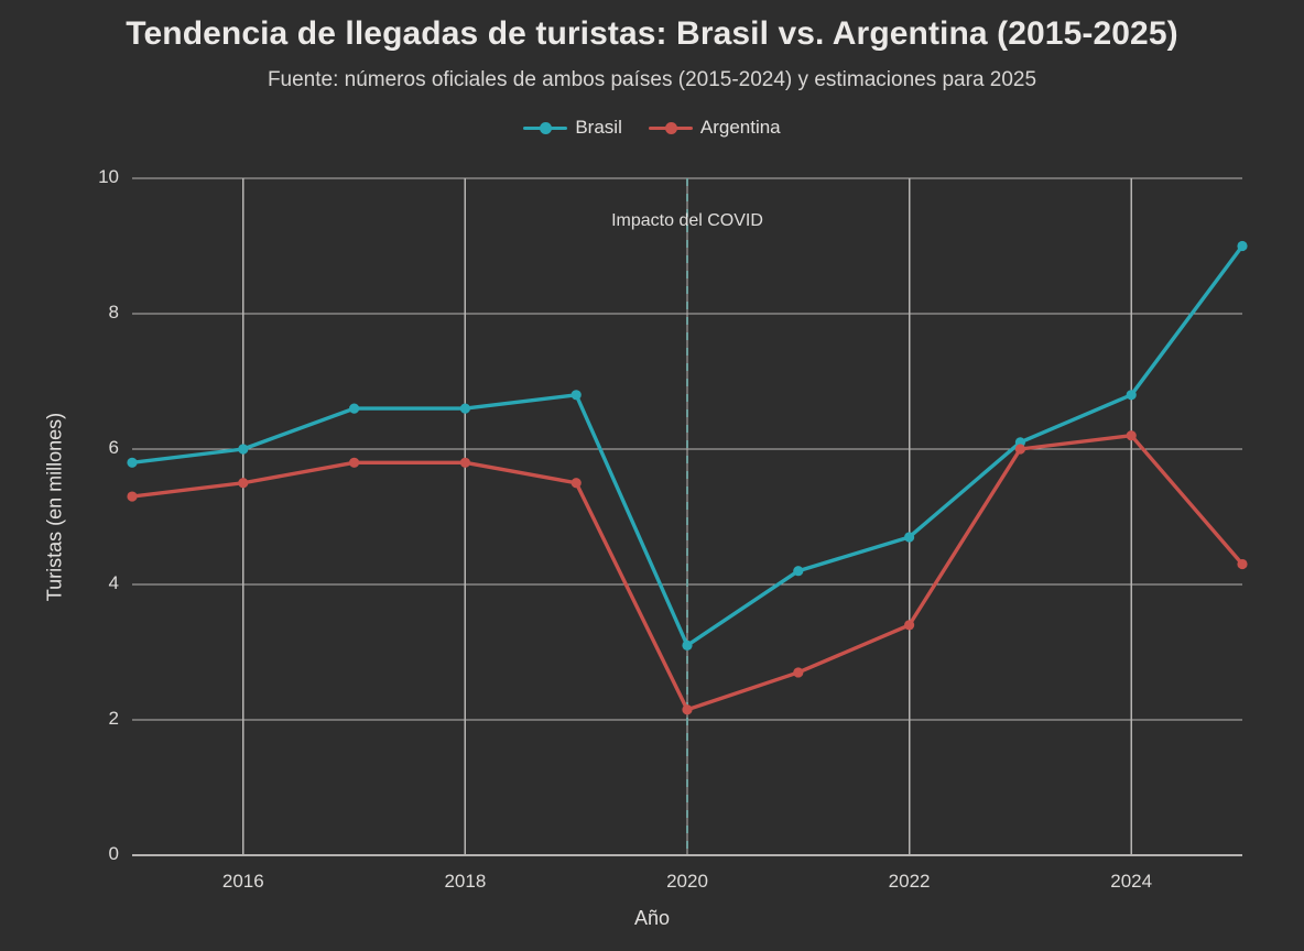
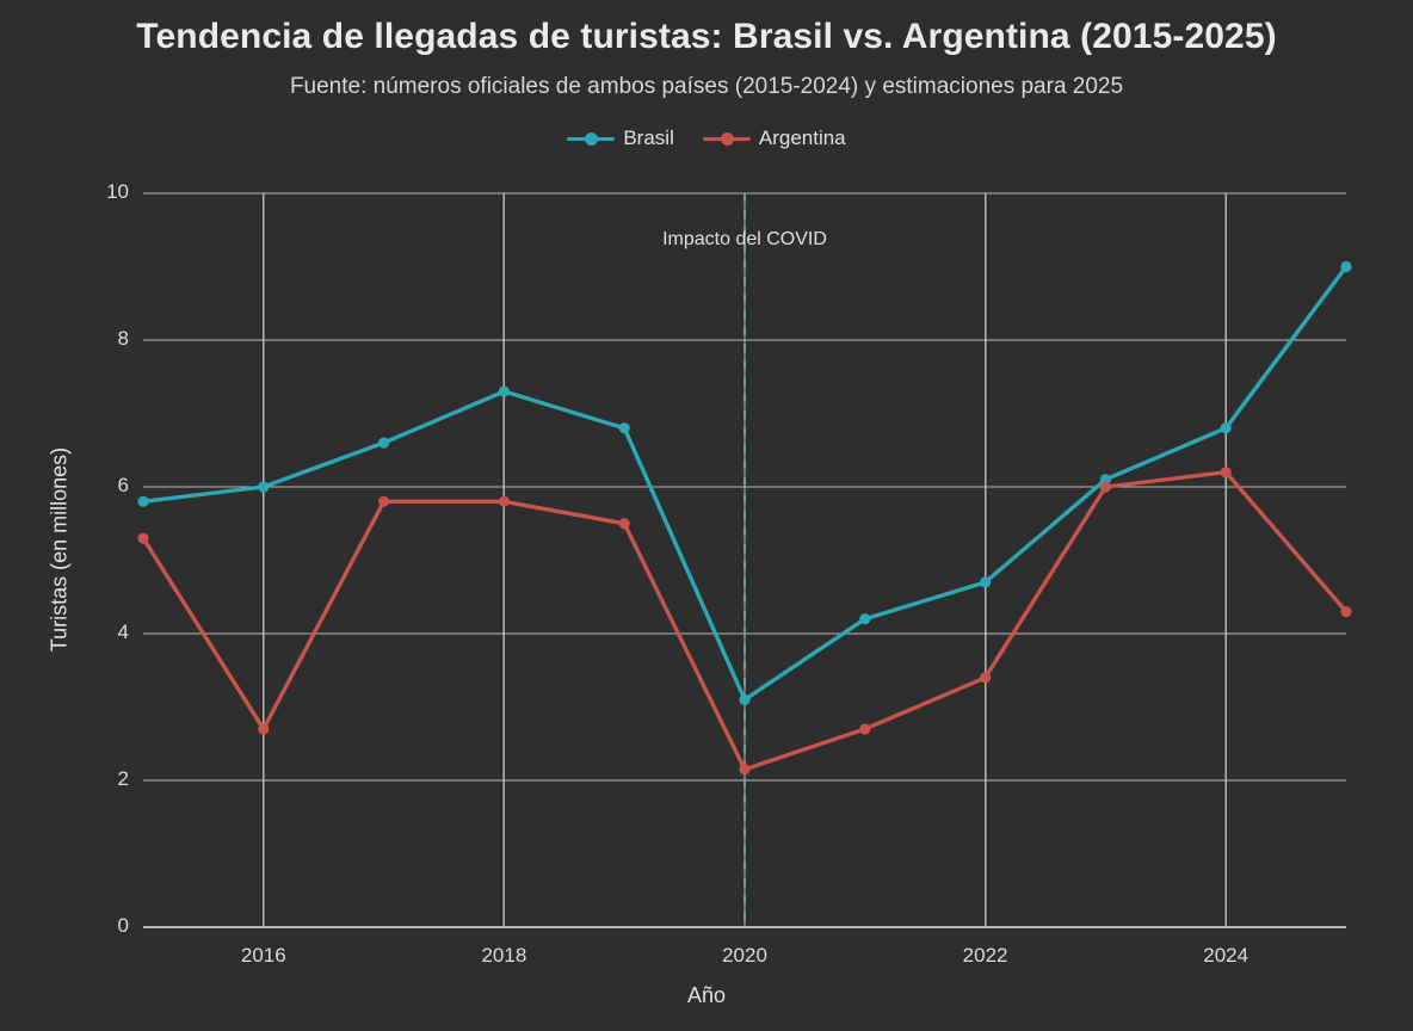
Argentina/2016: 5.5 -> 2.7
Brasil/2018: 6.6 -> 7.3
